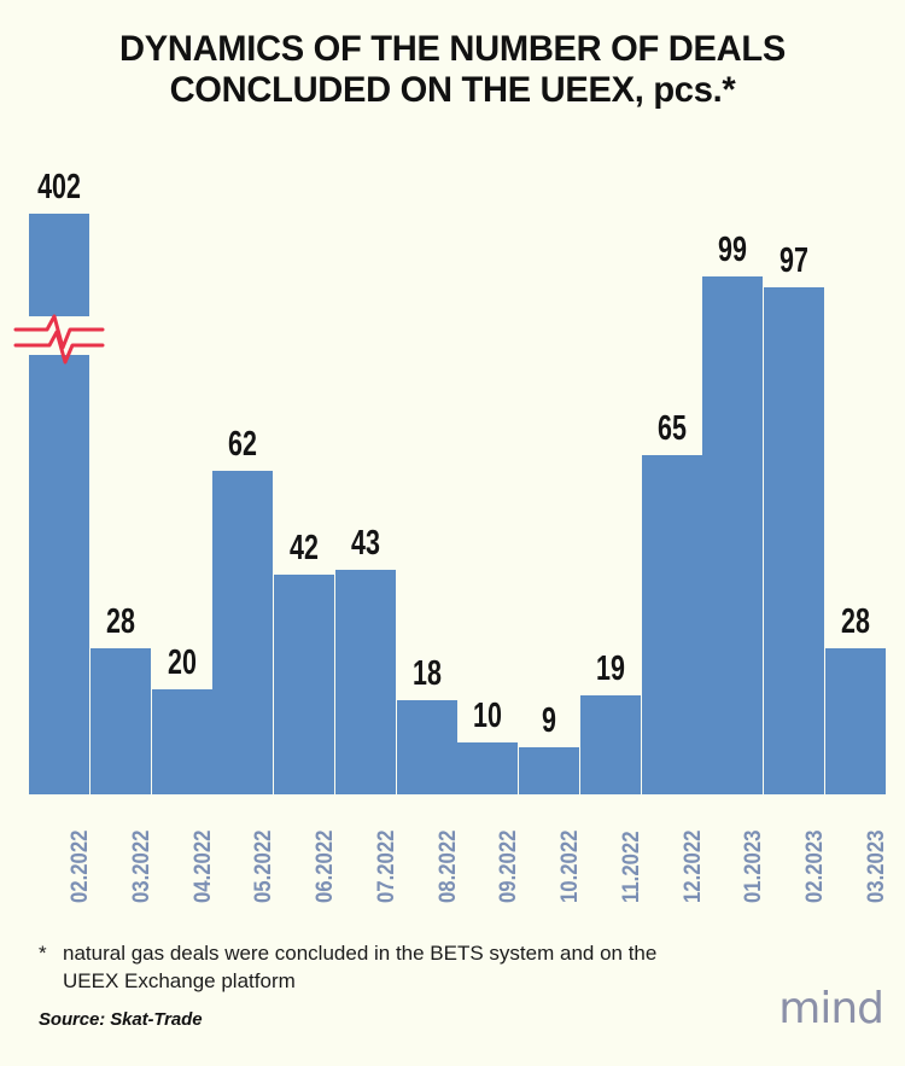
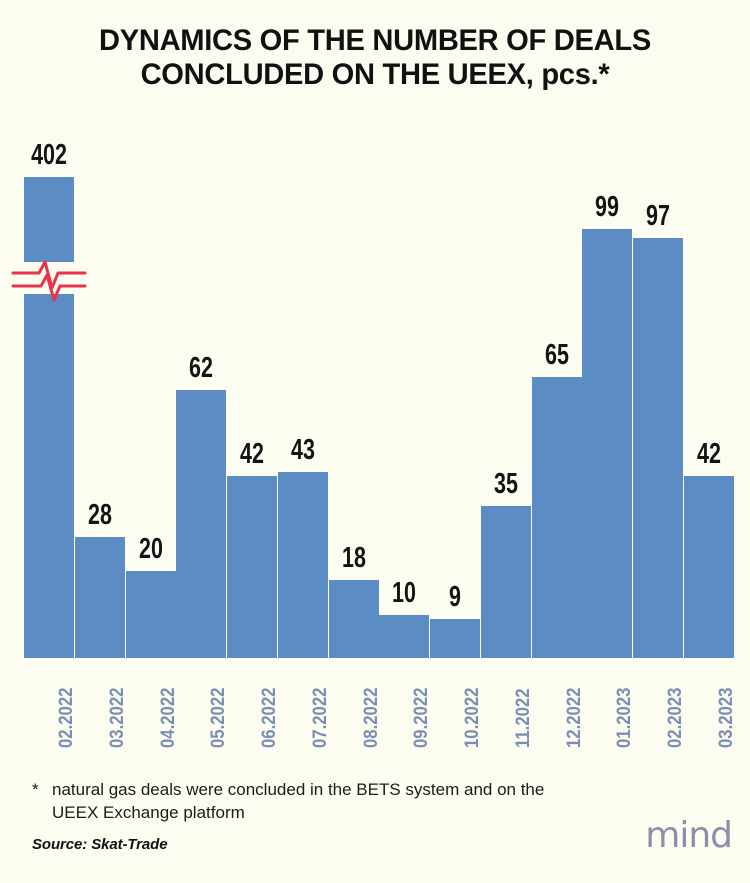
11.2022: 19 -> 35
03.2023: 28 -> 42
